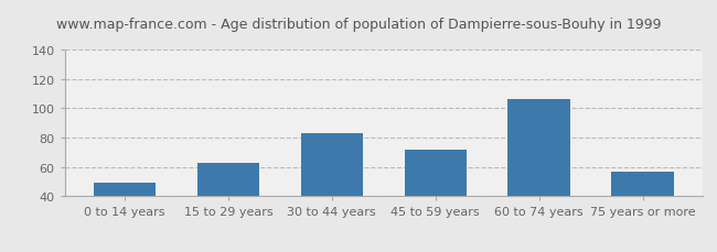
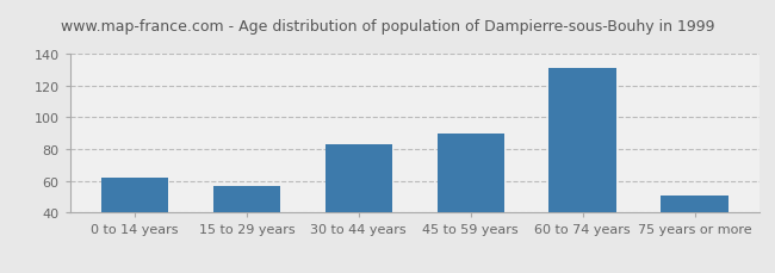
0 to 14 years: 49 -> 62
15 to 29 years: 63 -> 57
45 to 59 years: 72 -> 90
60 to 74 years: 106 -> 131
75 years or more: 57 -> 51
